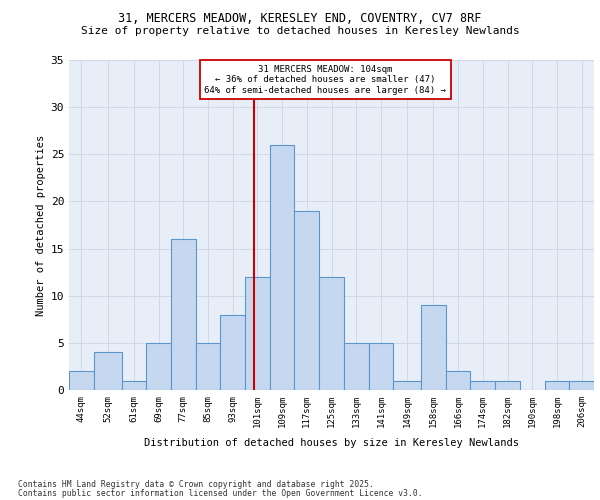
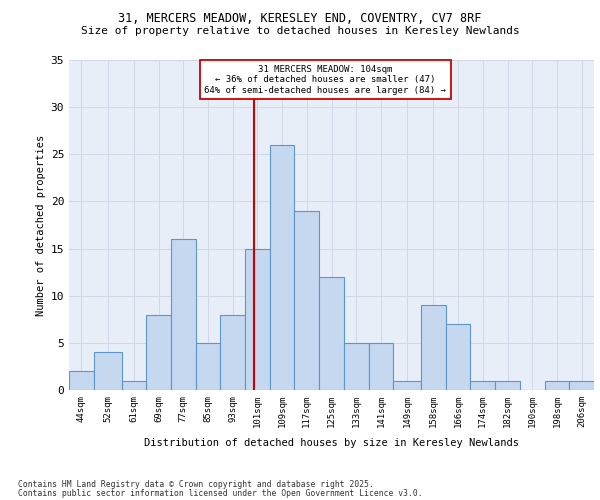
69sqm: 5 -> 8
101sqm: 12 -> 15
166sqm: 2 -> 7
